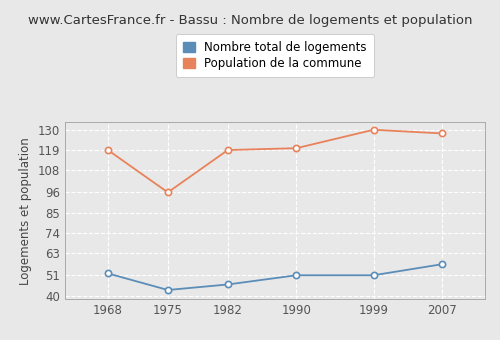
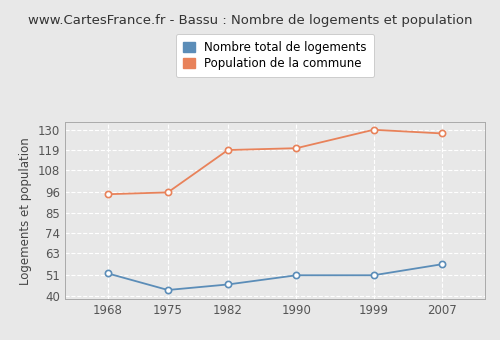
Population de la commune/1968: 119 -> 95
